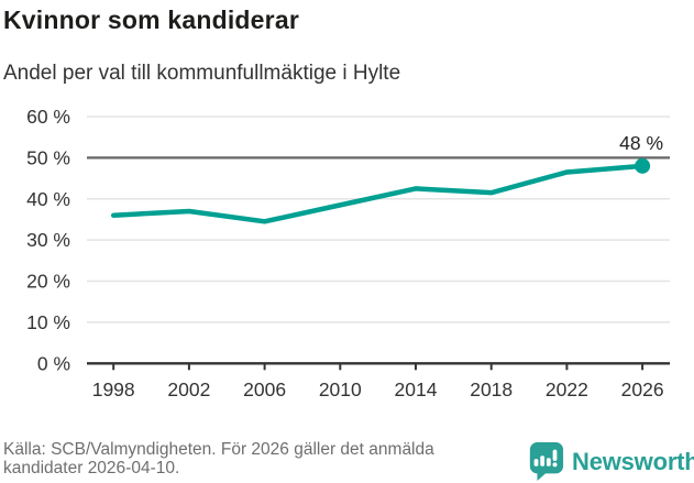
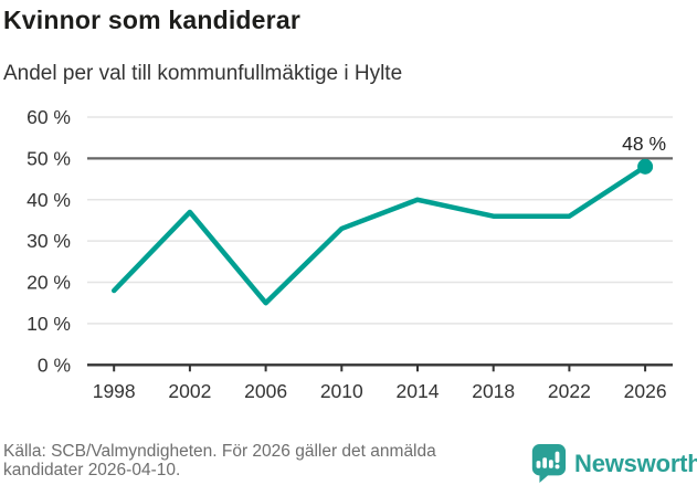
1998: 36% -> 18%
2006: 34% -> 15%
2010: 38% -> 33%
2014: 42% -> 40%
2018: 42% -> 36%
2022: 46% -> 36%
